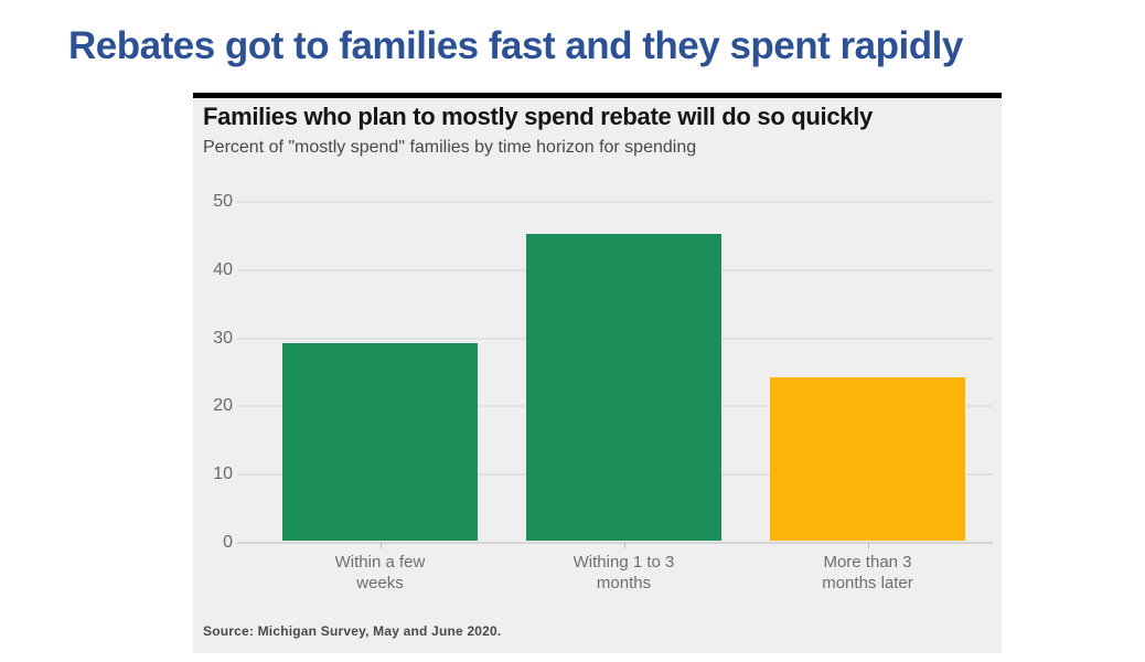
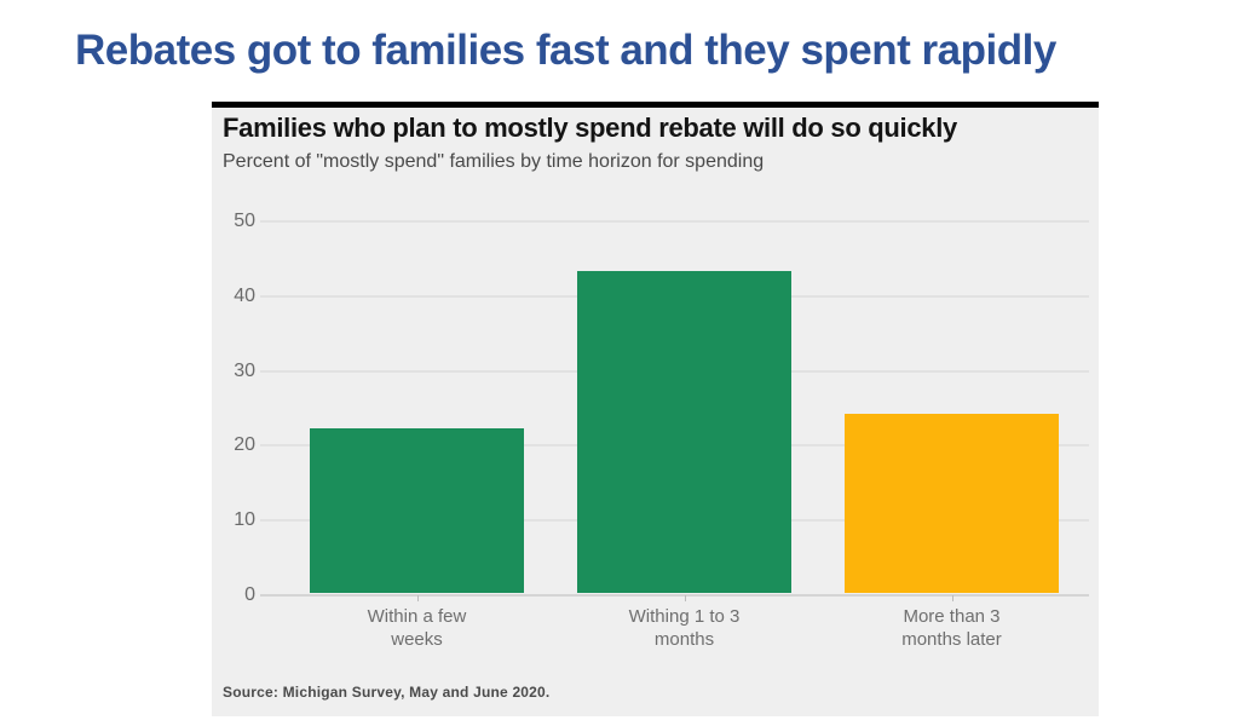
Within a few weeks: 29 -> 22
Withing 1 to 3 months: 45 -> 43
